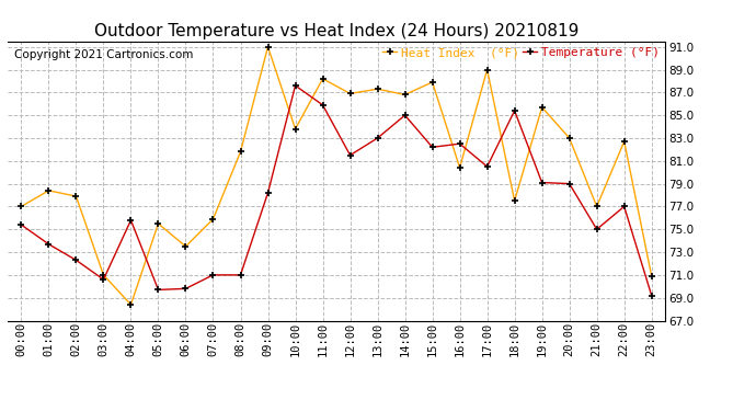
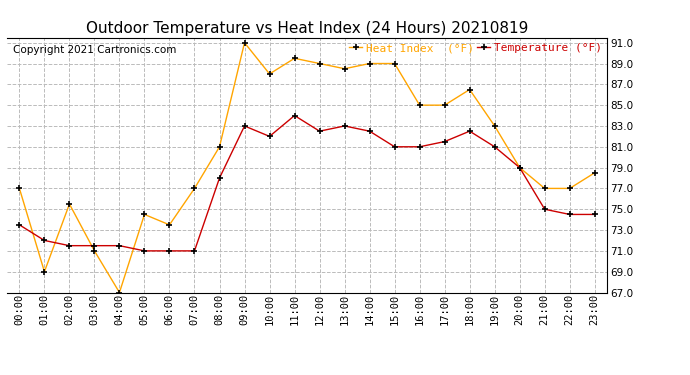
Temperature (°F)/00:00: 75.4 -> 73.5
Heat Index (°F)/01:00: 78.4 -> 69.0
Temperature (°F)/01:00: 73.7 -> 72.0
Heat Index (°F)/02:00: 77.9 -> 75.5
Temperature (°F)/02:00: 72.3 -> 71.5
Temperature (°F)/03:00: 70.6 -> 71.5
Heat Index (°F)/04:00: 68.4 -> 67.0
Temperature (°F)/04:00: 75.8 -> 71.5
Heat Index (°F)/05:00: 75.5 -> 74.5
Temperature (°F)/05:00: 69.7 -> 71.0
Temperature (°F)/06:00: 69.8 -> 71.0
Heat Index (°F)/07:00: 75.9 -> 77.0
Heat Index (°F)/08:00: 81.8 -> 81.0
Temperature (°F)/08:00: 71.0 -> 78.0
Temperature (°F)/09:00: 78.2 -> 83.0
Heat Index (°F)/10:00: 83.8 -> 88.0
Temperature (°F)/10:00: 87.6 -> 82.0
Heat Index (°F)/11:00: 88.2 -> 89.5
Temperature (°F)/11:00: 85.9 -> 84.0
Heat Index (°F)/12:00: 86.9 -> 89.0
Temperature (°F)/12:00: 81.5 -> 82.5
Heat Index (°F)/13:00: 87.3 -> 88.5
Heat Index (°F)/14:00: 86.8 -> 89.0
Temperature (°F)/14:00: 85.0 -> 82.5
Heat Index (°F)/15:00: 87.9 -> 89.0
Temperature (°F)/15:00: 82.2 -> 81.0
Heat Index (°F)/16:00: 80.4 -> 85.0
Temperature (°F)/16:00: 82.5 -> 81.0
Heat Index (°F)/17:00: 89.0 -> 85.0
Temperature (°F)/17:00: 80.5 -> 81.5
Heat Index (°F)/18:00: 77.5 -> 86.5
Temperature (°F)/18:00: 85.4 -> 82.5
Heat Index (°F)/19:00: 85.7 -> 83.0
Temperature (°F)/19:00: 79.1 -> 81.0
Heat Index (°F)/20:00: 83.0 -> 79.0
Heat Index (°F)/22:00: 82.7 -> 77.0
Temperature (°F)/22:00: 77.0 -> 74.5
Heat Index (°F)/23:00: 70.9 -> 78.5
Temperature (°F)/23:00: 69.2 -> 74.5
